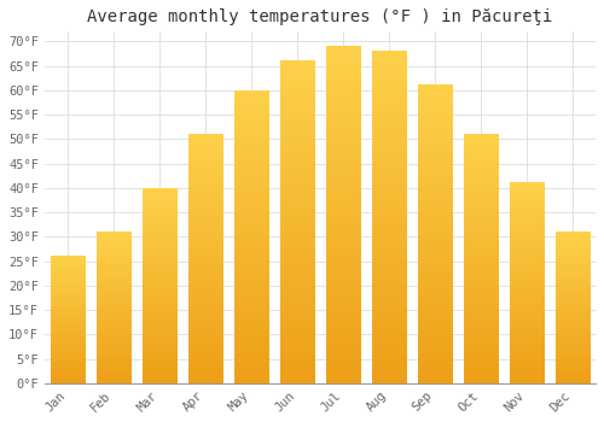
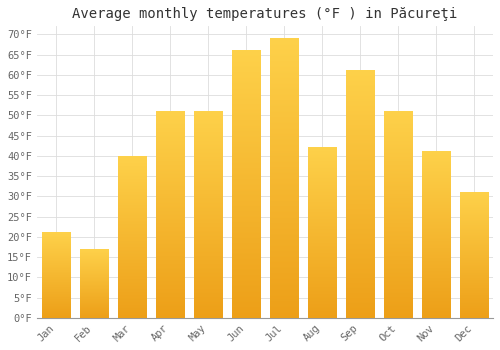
Jan: 26°F -> 21°F
Feb: 31°F -> 17°F
May: 60°F -> 51°F
Aug: 68°F -> 42°F
